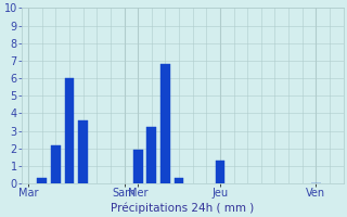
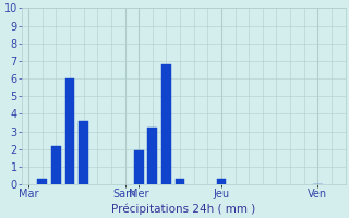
Jeu: 1.3 -> 0.3
